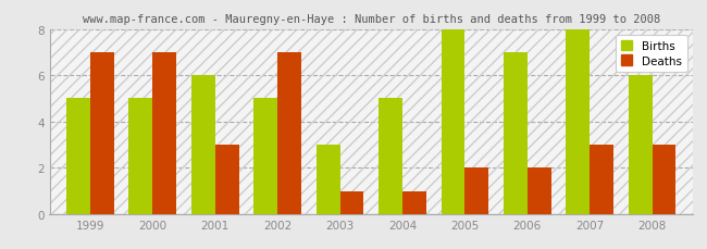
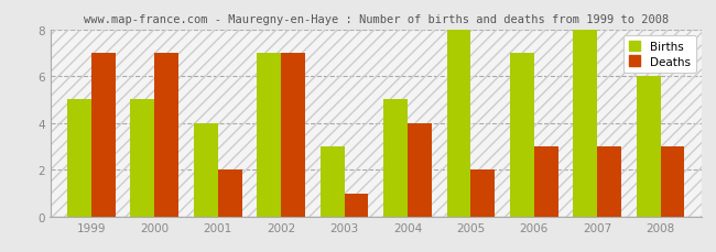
Births/2001: 6 -> 4
Deaths/2001: 3 -> 2
Births/2002: 5 -> 7
Deaths/2004: 1 -> 4
Deaths/2006: 2 -> 3
